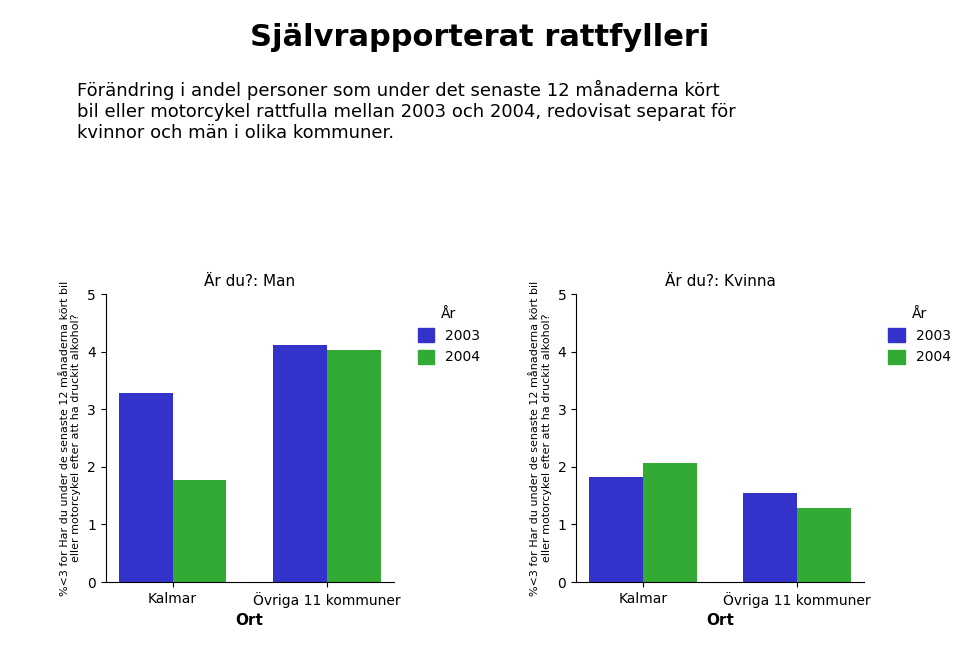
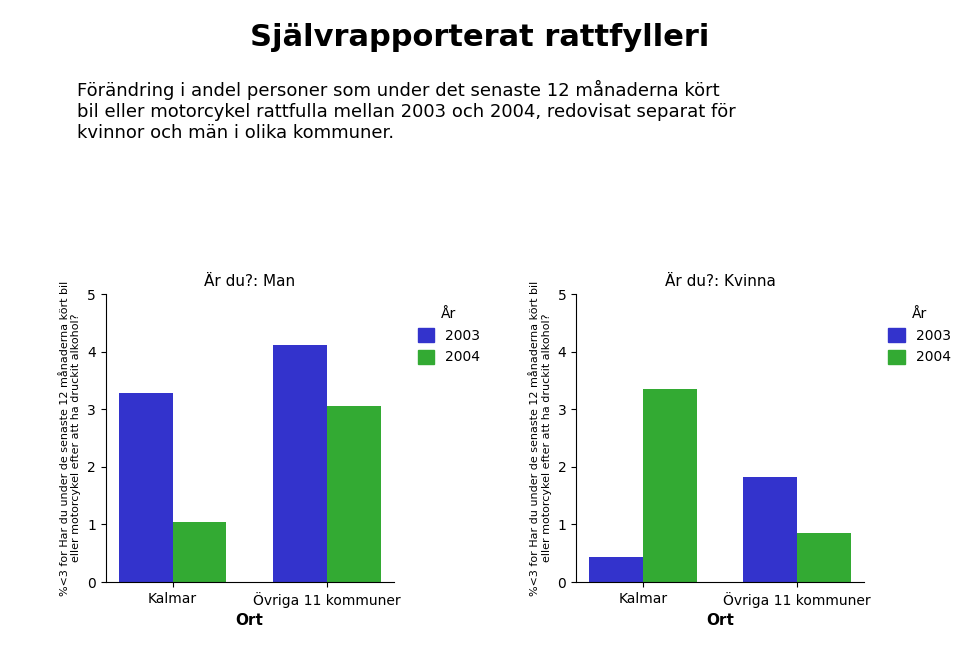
Är du?: Man/2004/Kalmar: 1.78 -> 1.04
Är du?: Man/2004/Övriga 11 kommuner: 4.03 -> 3.06
Är du?: Kvinna/2003/Kalmar: 1.82 -> 0.44
Är du?: Kvinna/2004/Kalmar: 2.07 -> 3.36
Är du?: Kvinna/2003/Övriga 11 kommuner: 1.55 -> 1.82
Är du?: Kvinna/2004/Övriga 11 kommuner: 1.28 -> 0.86
